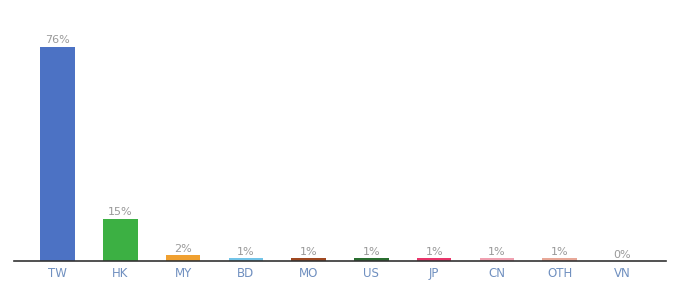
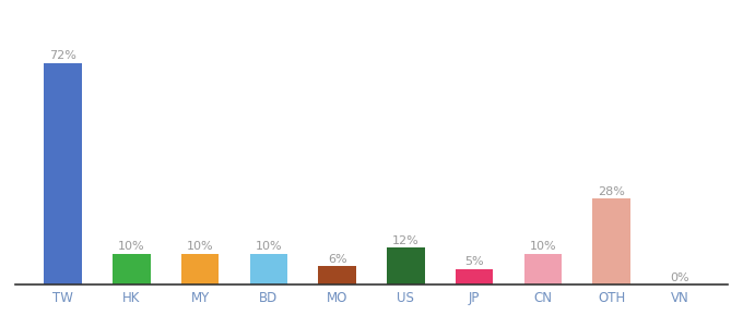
TW: 76% -> 72%
HK: 15% -> 10%
MY: 2% -> 10%
BD: 1% -> 10%
MO: 1% -> 6%
US: 1% -> 12%
JP: 1% -> 5%
CN: 1% -> 10%
OTH: 1% -> 28%
